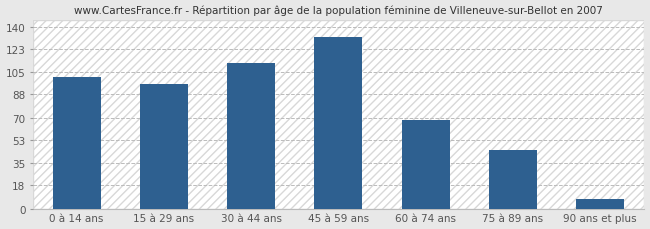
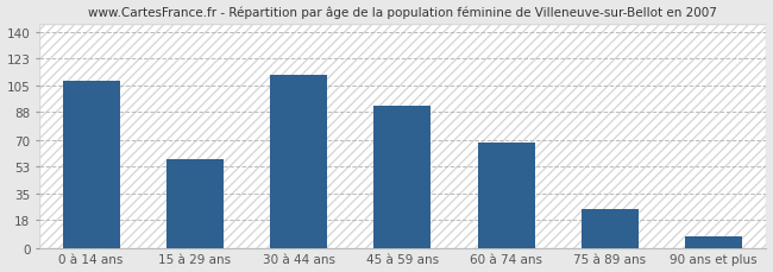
0 à 14 ans: 101 -> 108
15 à 29 ans: 96 -> 57
45 à 59 ans: 132 -> 92
75 à 89 ans: 45 -> 25
